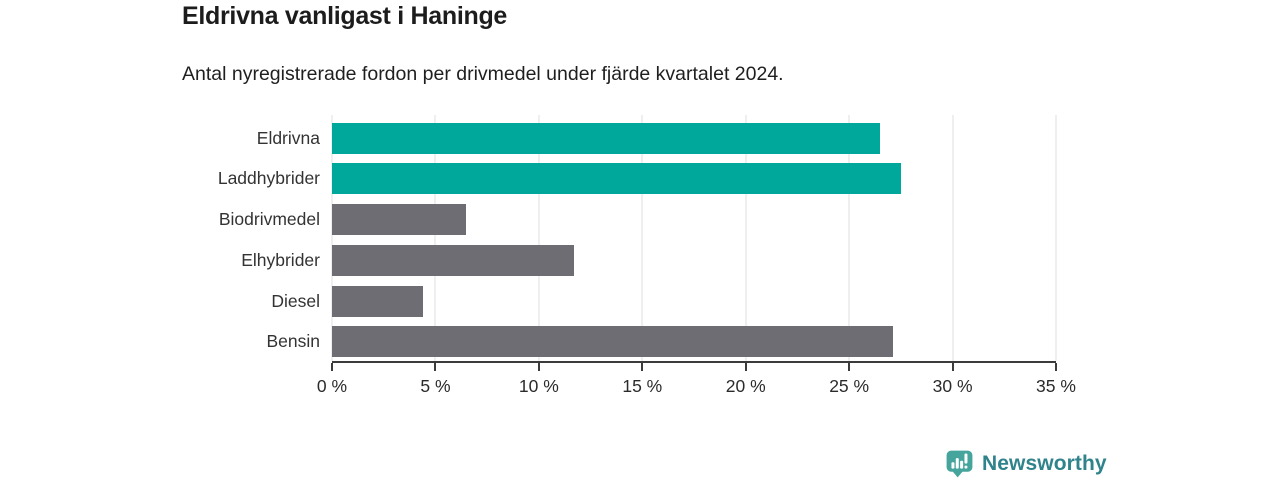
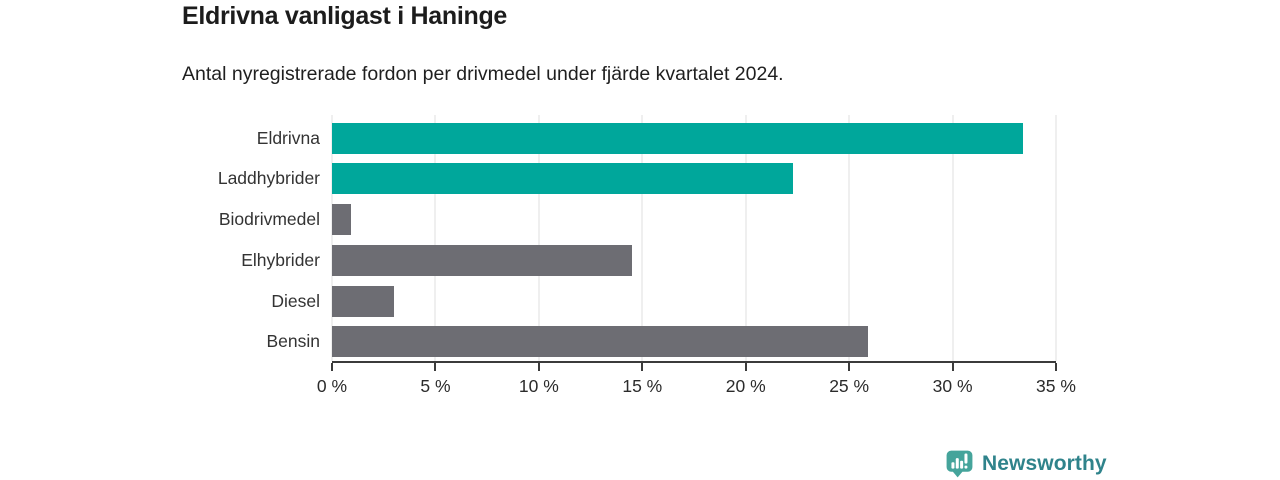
Eldrivna: 26.5% -> 33.4%
Laddhybrider: 27.5% -> 22.3%
Biodrivmedel: 6.5% -> 0.9%
Elhybrider: 11.7% -> 14.5%
Diesel: 4.4% -> 3.0%
Bensin: 27.1% -> 25.9%
